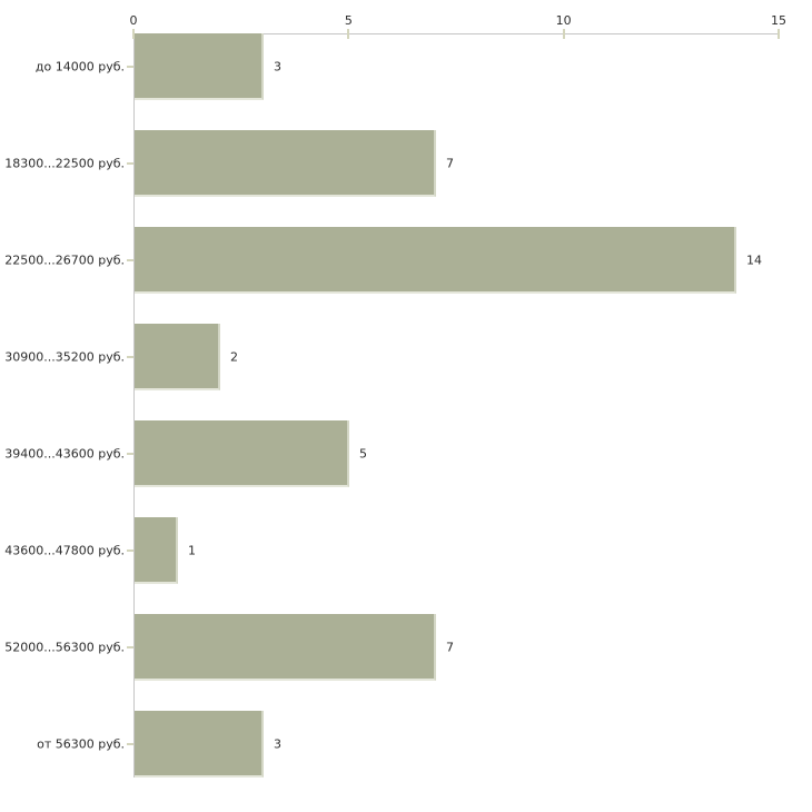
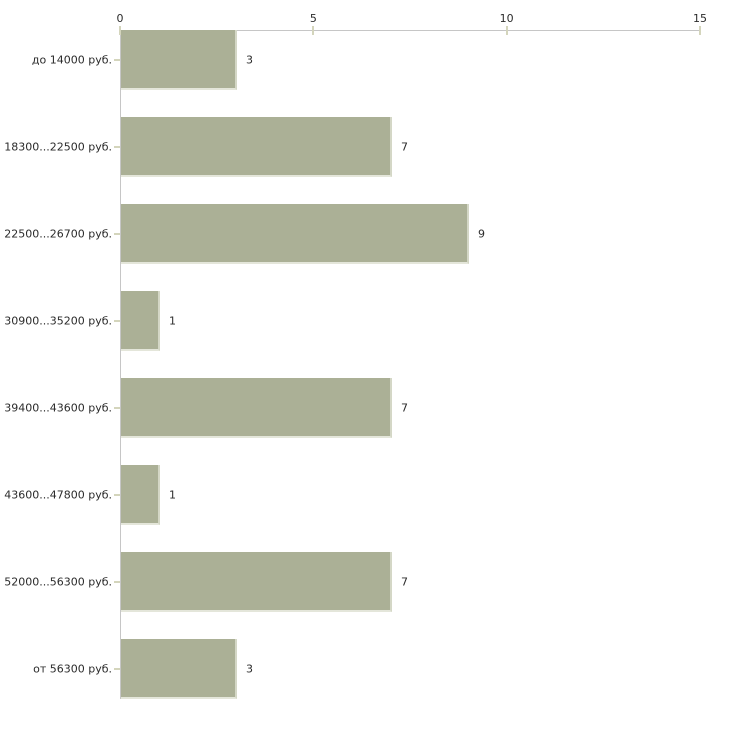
22500...26700 руб.: 14 -> 9
30900...35200 руб.: 2 -> 1
39400...43600 руб.: 5 -> 7
